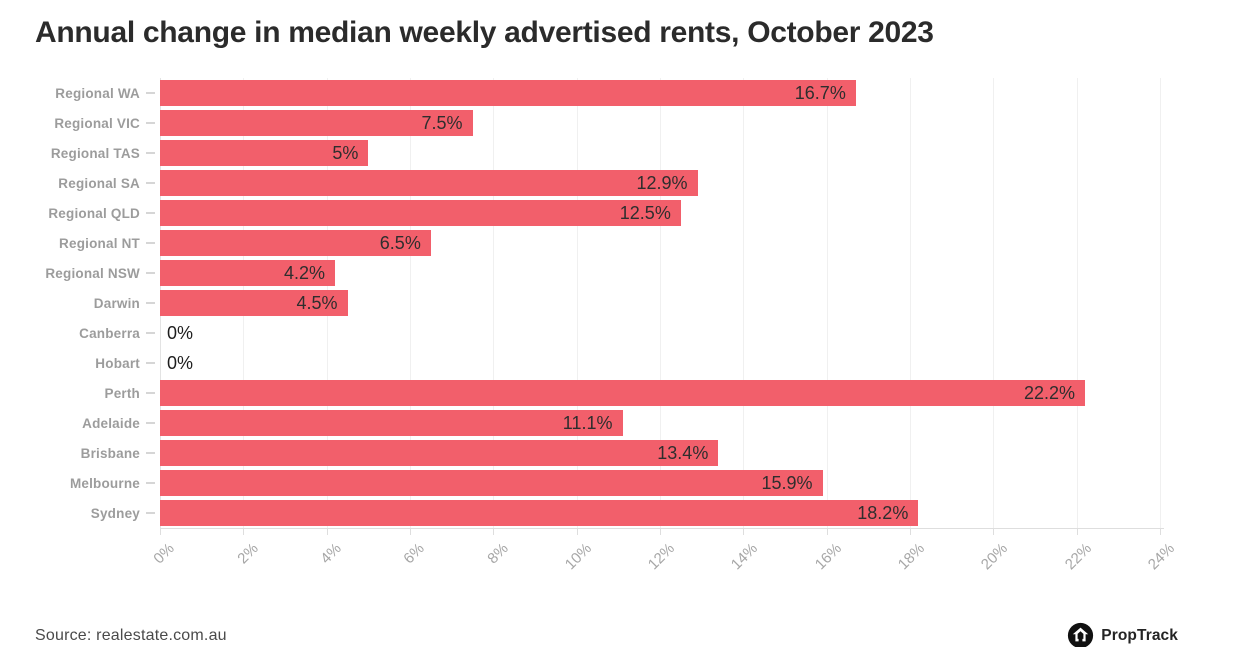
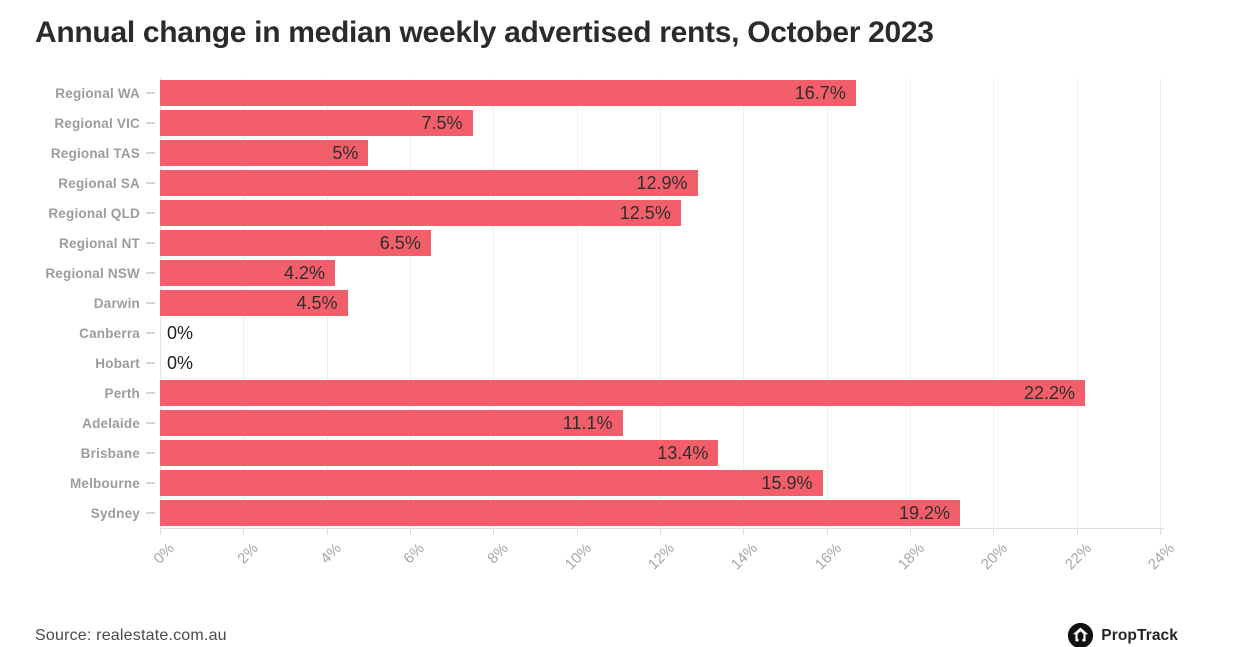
Sydney: 18.2% -> 19.2%
